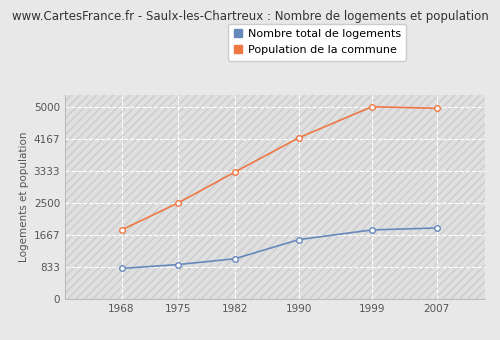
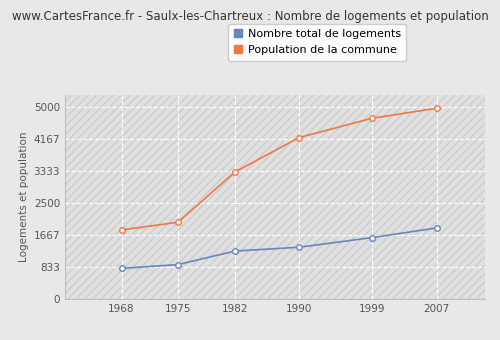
Population de la commune/1975: 2500 -> 2000
Nombre total de logements/1982: 1050 -> 1250
Nombre total de logements/1990: 1550 -> 1350
Nombre total de logements/1999: 1800 -> 1600
Population de la commune/1999: 5000 -> 4700
